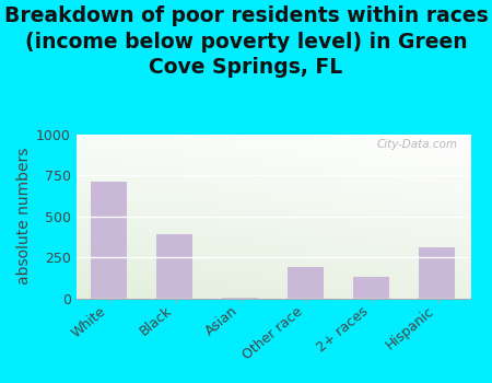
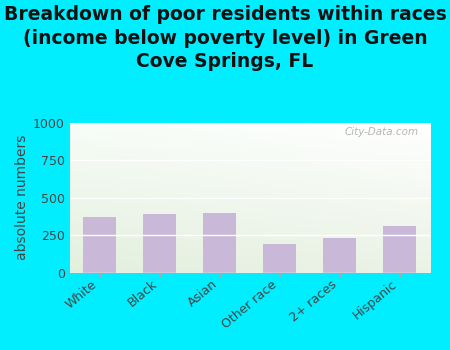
White: 710 -> 370
Asian: 0 -> 400
2+ races: 130 -> 230
